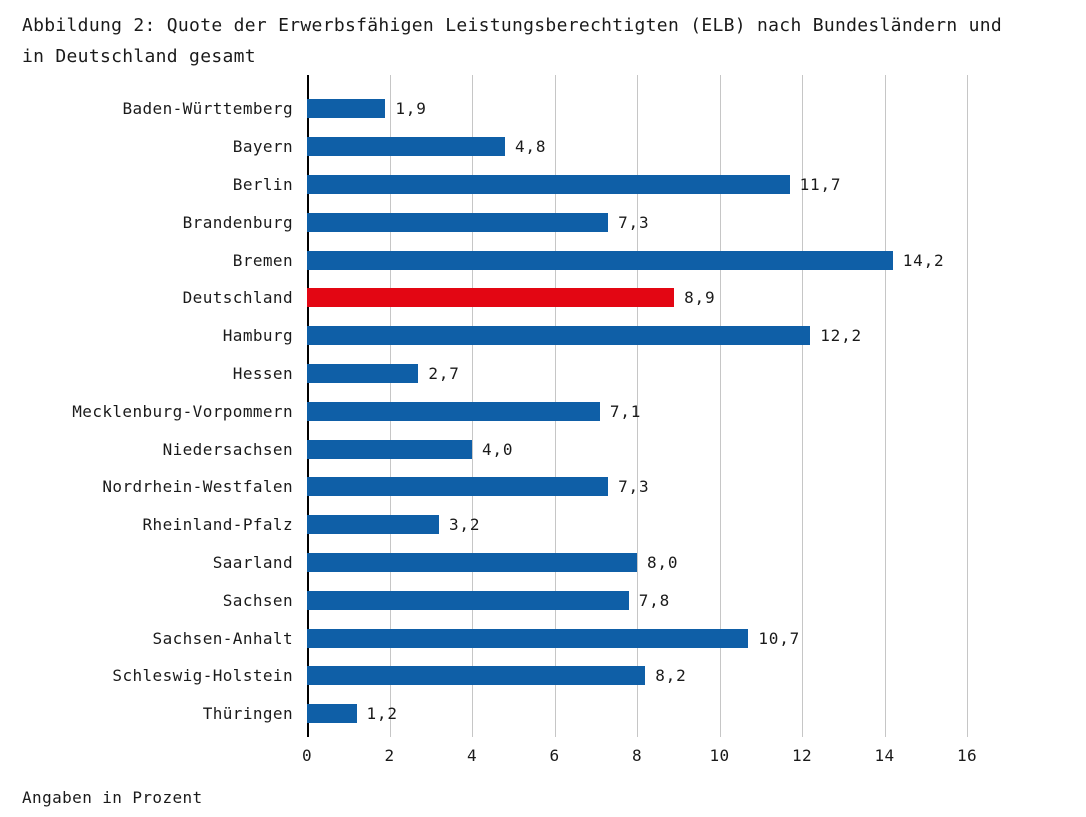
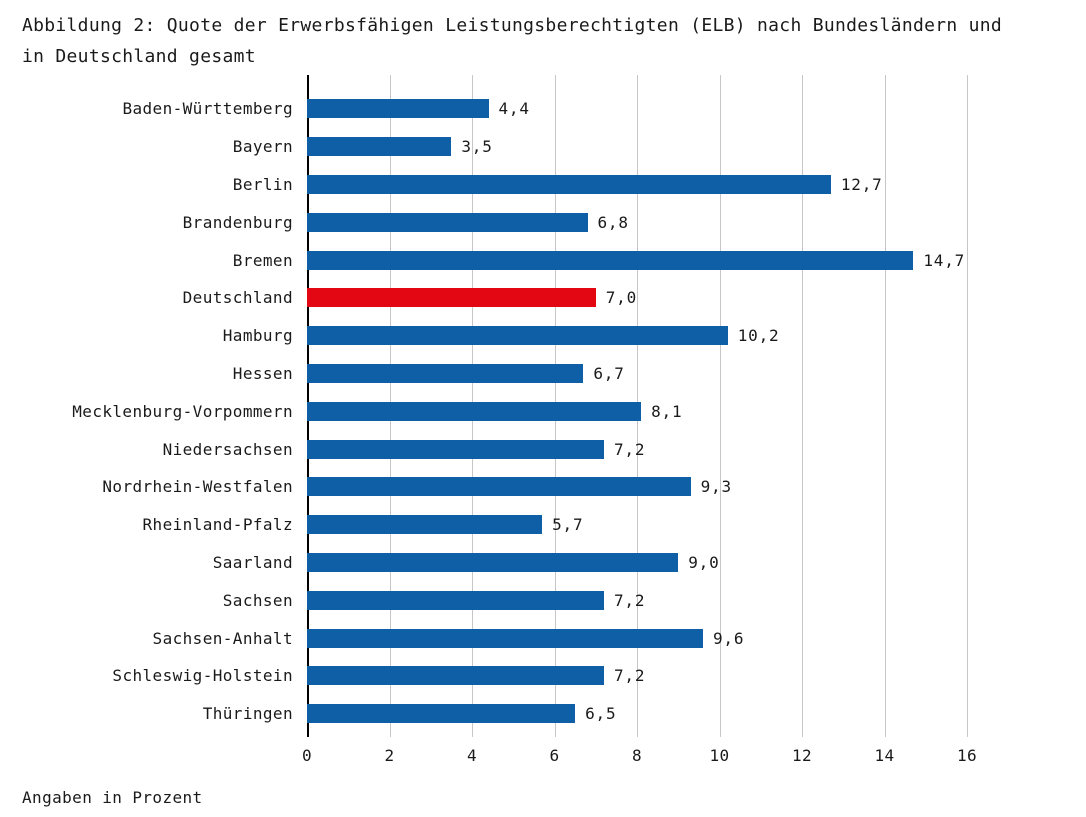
Baden-Württemberg: 1,9 -> 4,4
Bayern: 4,8 -> 3,5
Berlin: 11,7 -> 12,7
Brandenburg: 7,3 -> 6,8
Bremen: 14,2 -> 14,7
Deutschland: 8,9 -> 7,0
Hamburg: 12,2 -> 10,2
Hessen: 2,7 -> 6,7
Mecklenburg-Vorpommern: 7,1 -> 8,1
Niedersachsen: 4,0 -> 7,2
Nordrhein-Westfalen: 7,3 -> 9,3
Rheinland-Pfalz: 3,2 -> 5,7
Saarland: 8,0 -> 9,0
Sachsen: 7,8 -> 7,2
Sachsen-Anhalt: 10,7 -> 9,6
Schleswig-Holstein: 8,2 -> 7,2
Thüringen: 1,2 -> 6,5
